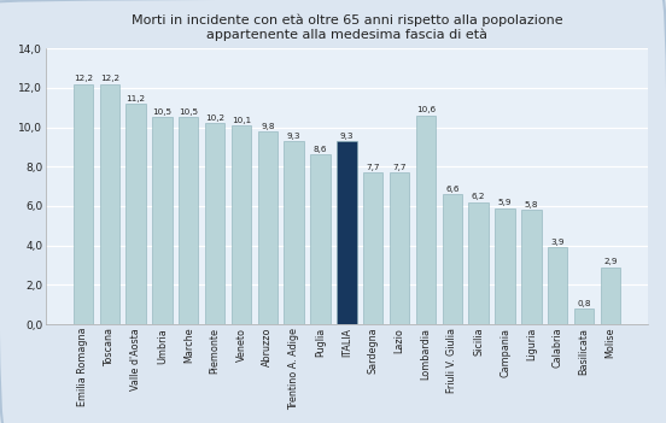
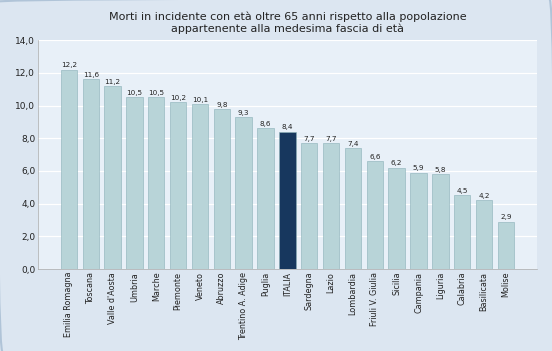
Toscana: 12,2 -> 11,6
ITALIA: 9,3 -> 8,4
Lombardia: 10,6 -> 7,4
Calabria: 3,9 -> 4,5
Basilicata: 0,8 -> 4,2
